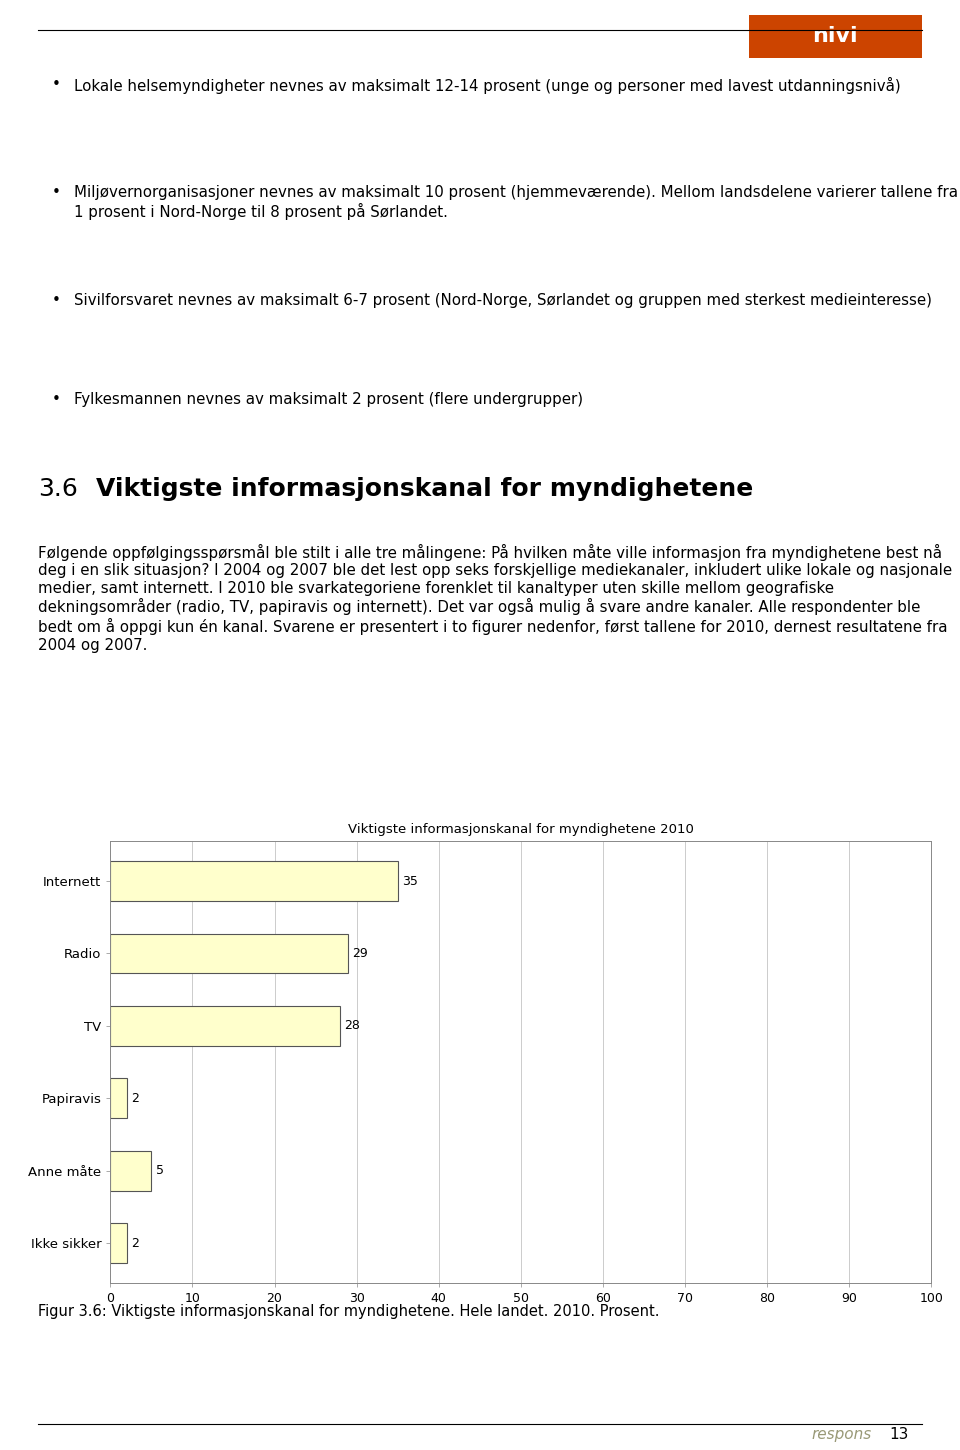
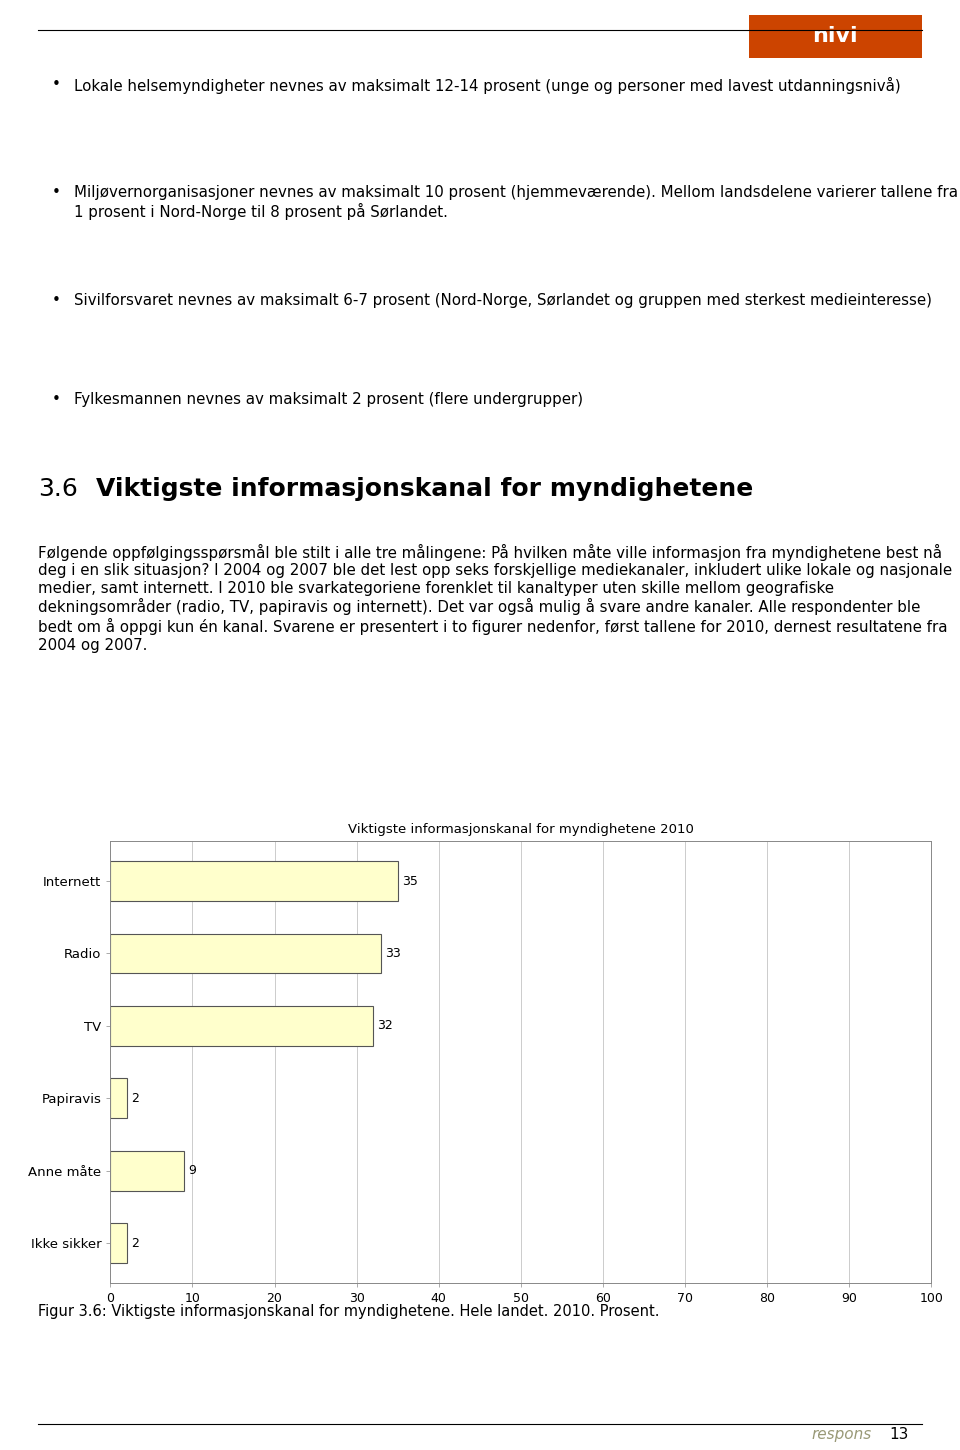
Radio: 29 -> 33
TV: 28 -> 32
Anne måte: 5 -> 9
